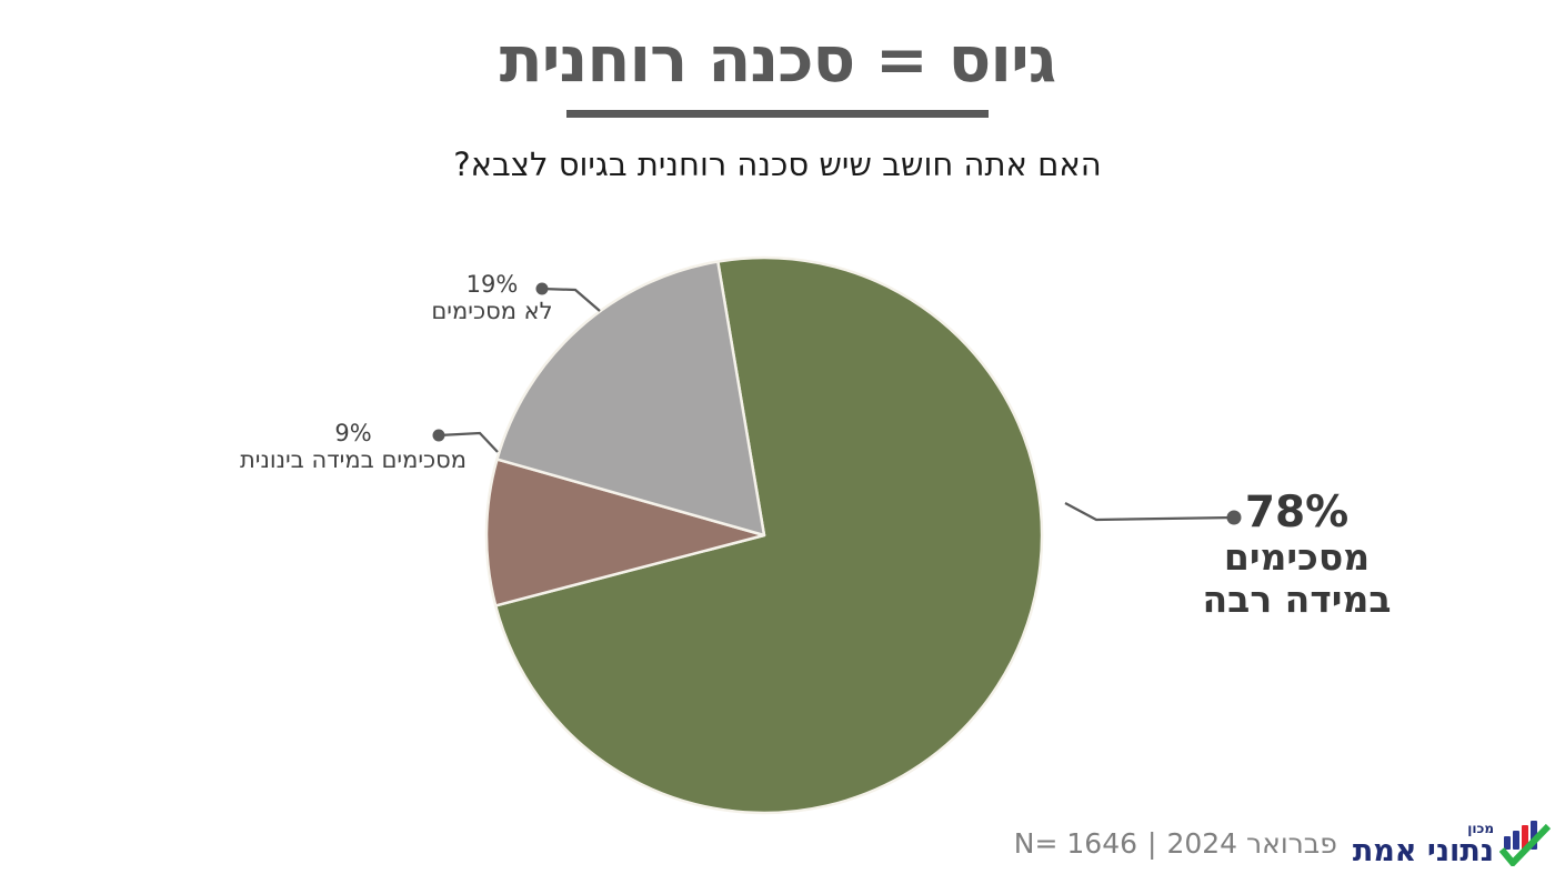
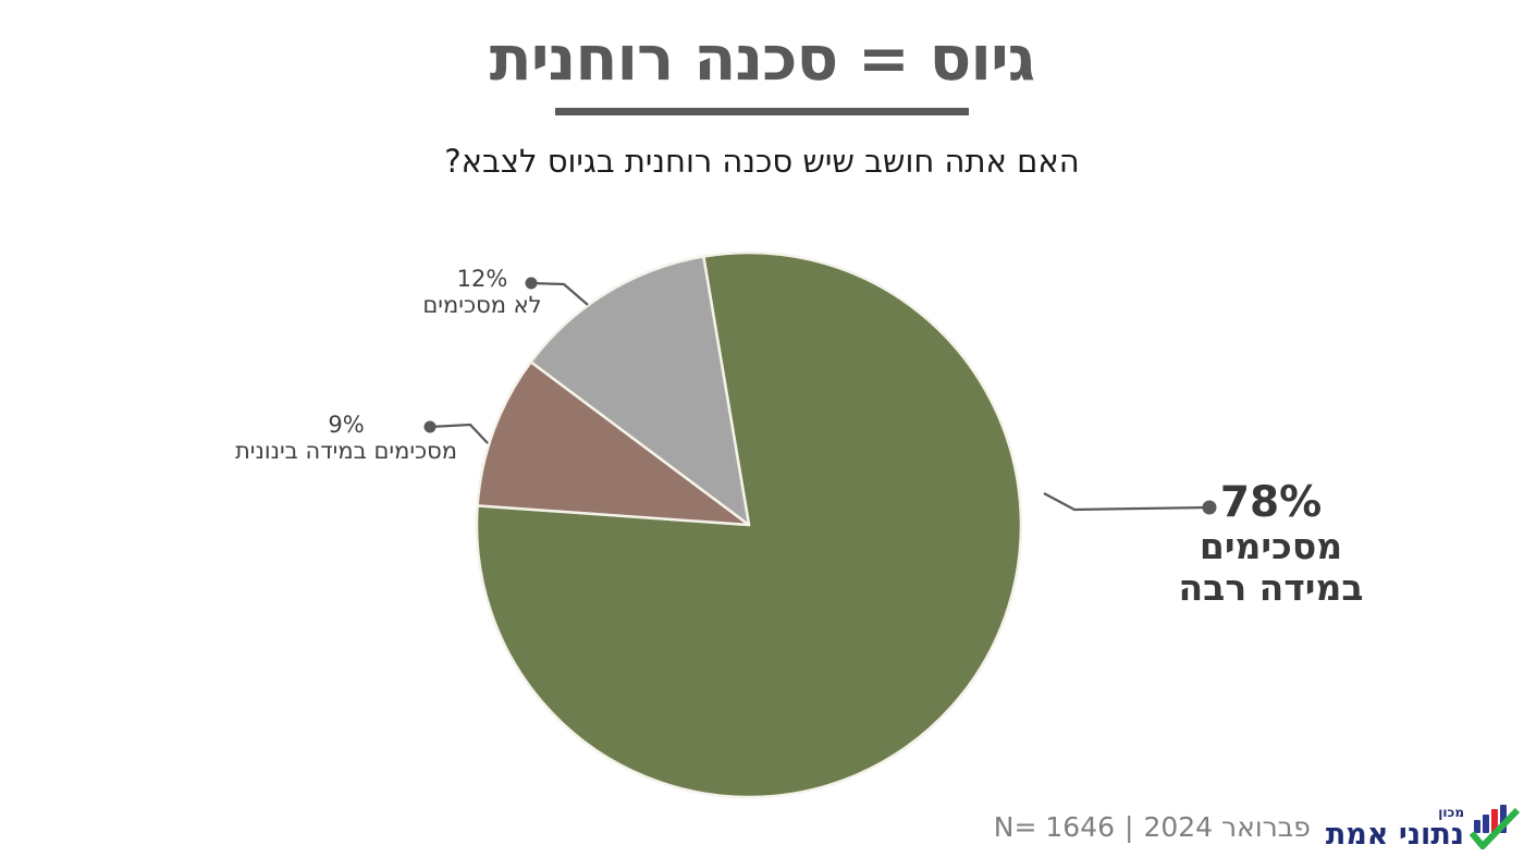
לא מסכימים: 19% -> 12%
